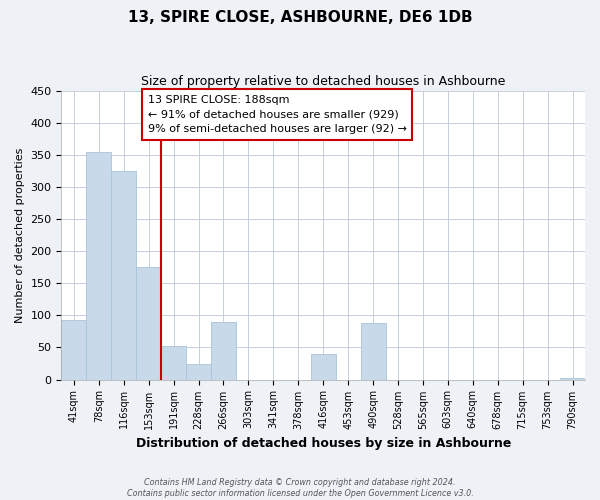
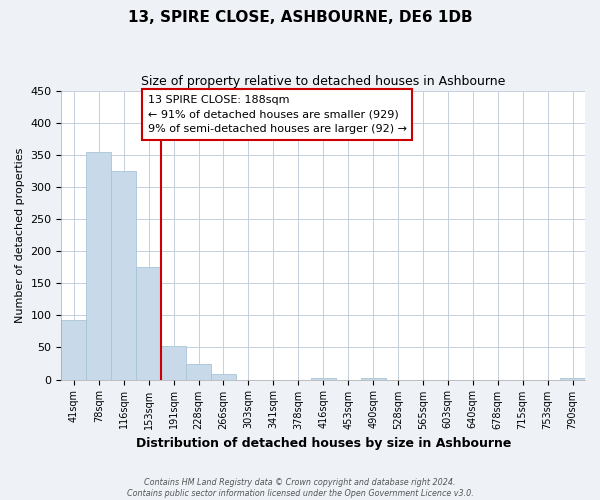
266sqm: 90 -> 8
416sqm: 40 -> 3
490sqm: 88 -> 3
